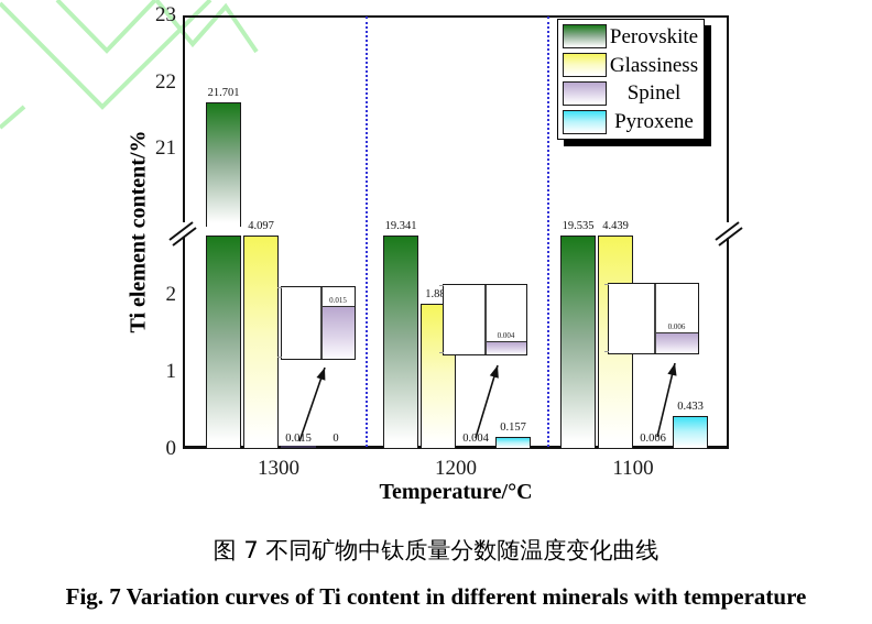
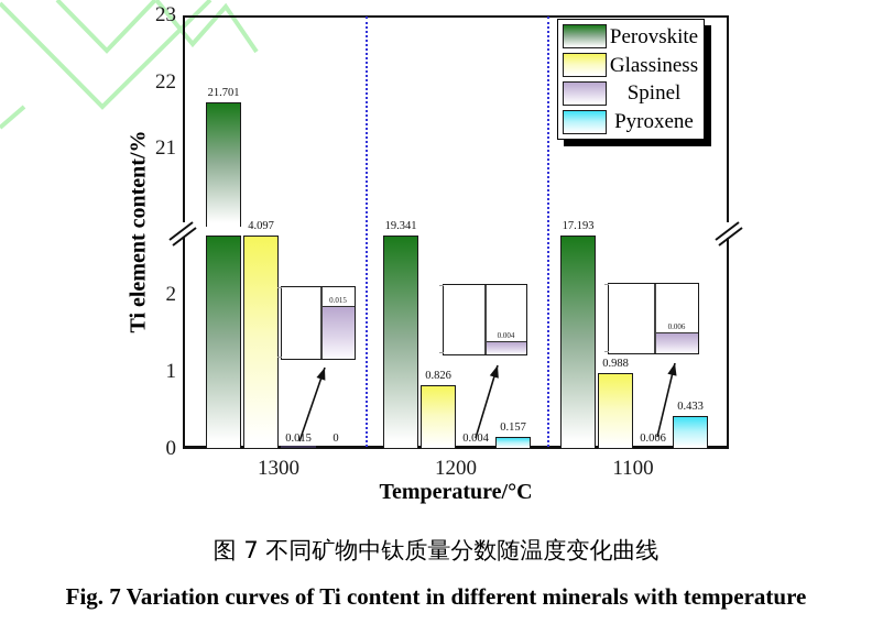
Glassiness/1200: 1.887 -> 0.826
Perovskite/1100: 19.535 -> 17.193
Glassiness/1100: 4.439 -> 0.988
